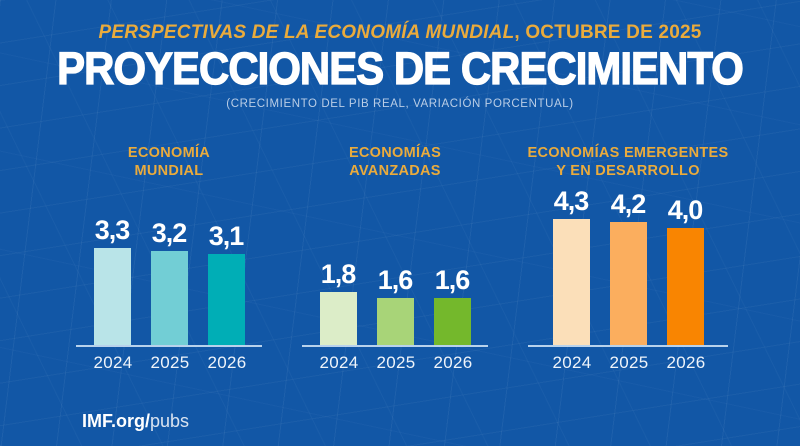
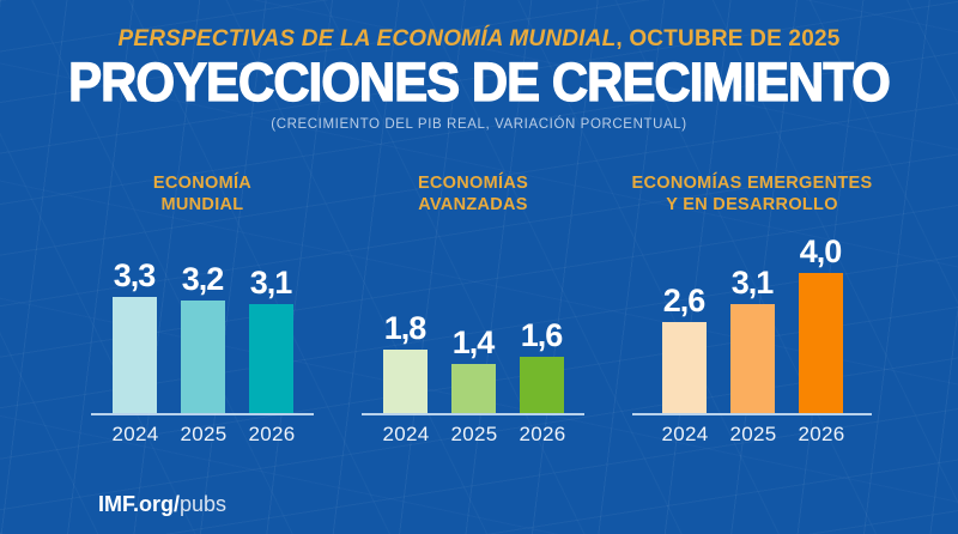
ECONOMÍAS AVANZADAS/2025: 1,6 -> 1,4
ECONOMÍAS EMERGENTES Y EN DESARROLLO/2024: 4,3 -> 2,6
ECONOMÍAS EMERGENTES Y EN DESARROLLO/2025: 4,2 -> 3,1
